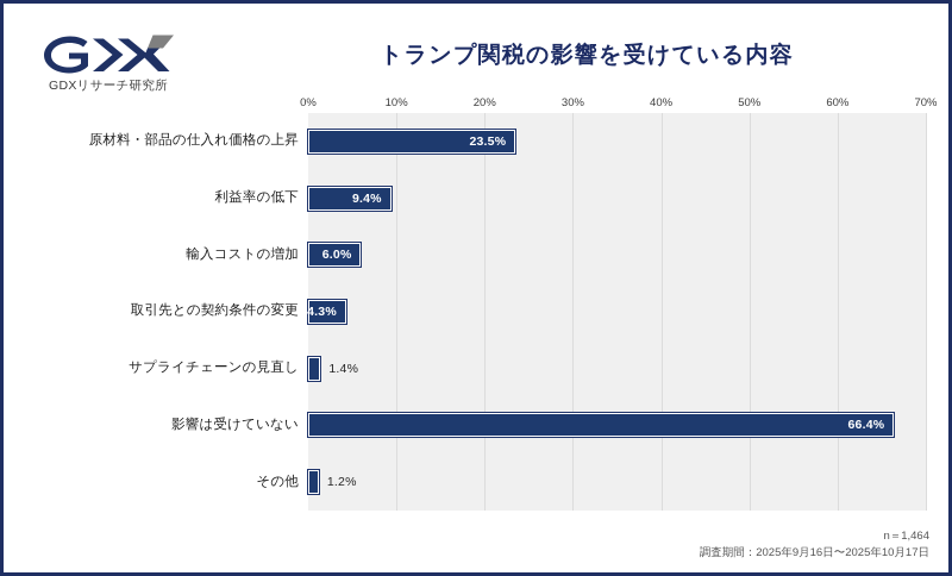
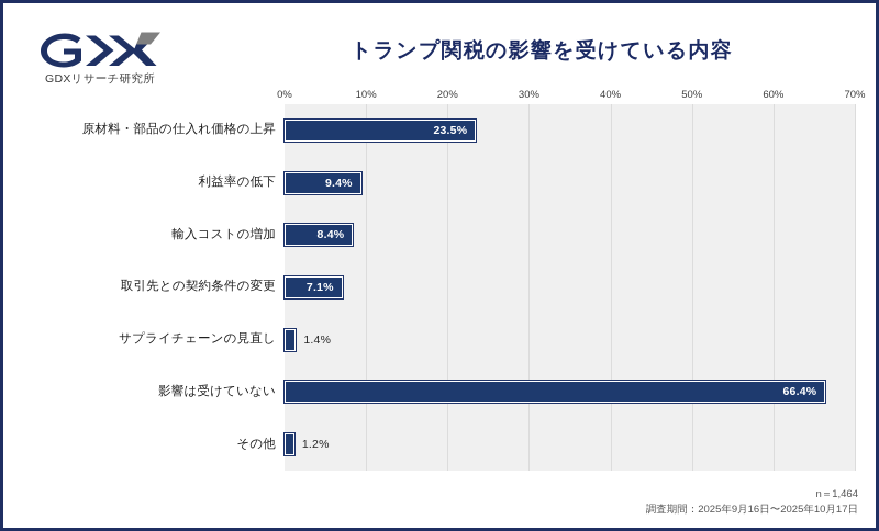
輸入コストの増加: 6.0% -> 8.4%
取引先との契約条件の変更: 4.3% -> 7.1%
